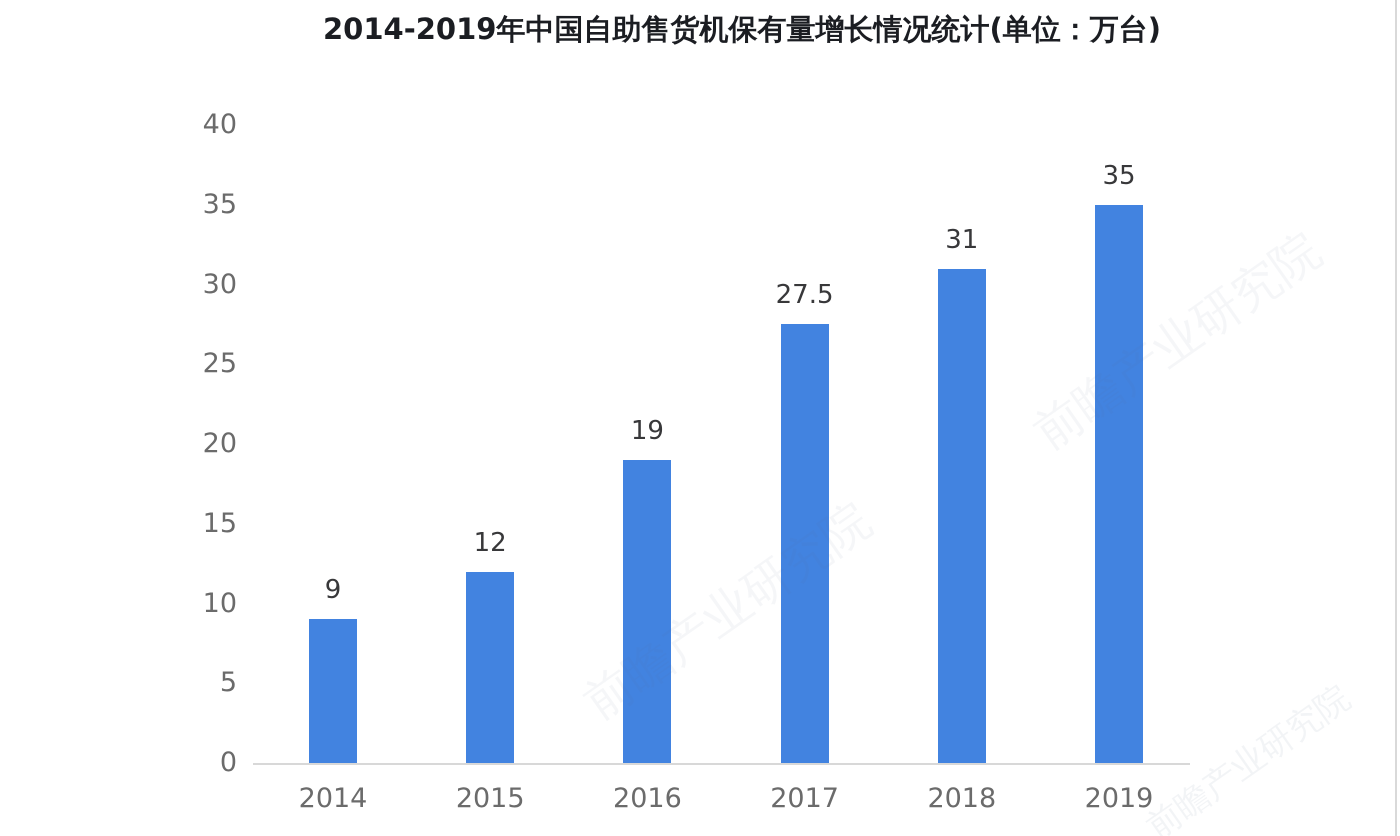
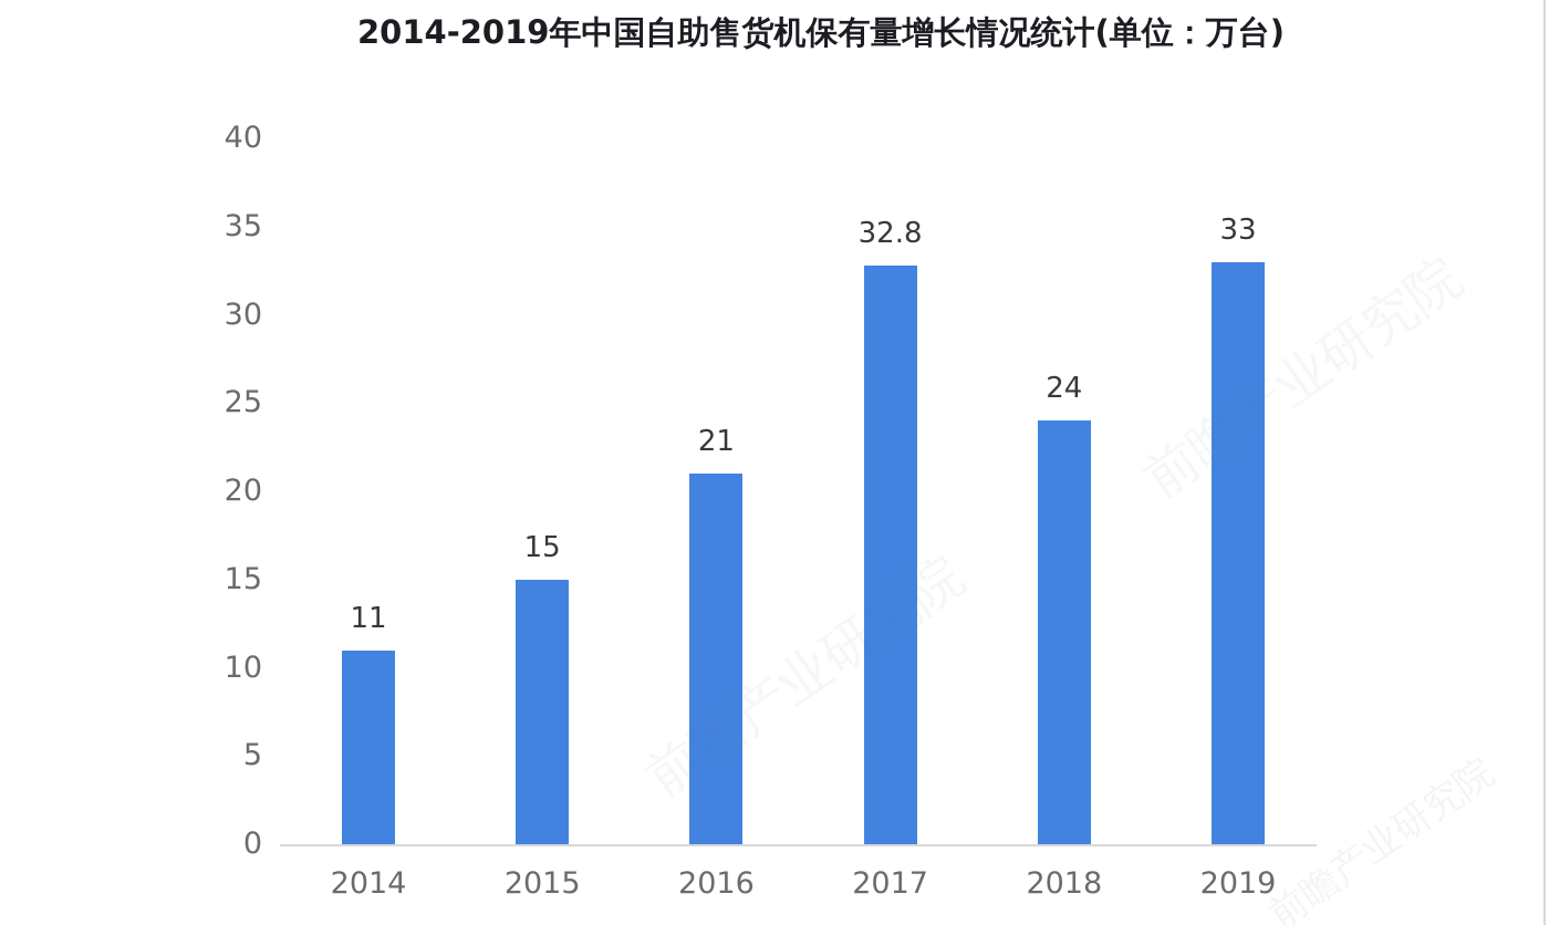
2014: 9 -> 11
2015: 12 -> 15
2016: 19 -> 21
2017: 27.5 -> 32.8
2018: 31 -> 24
2019: 35 -> 33
